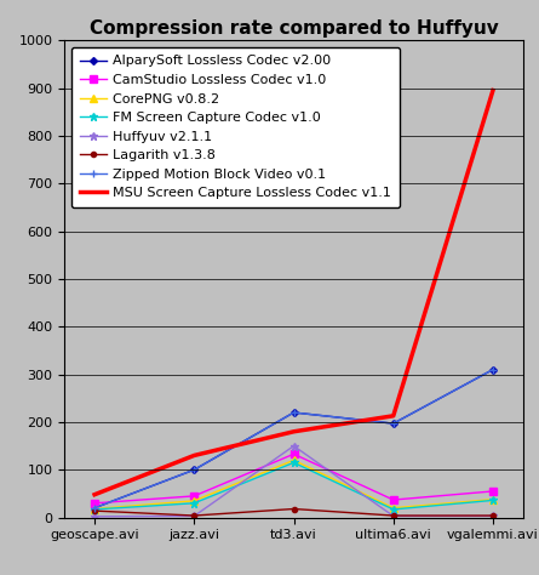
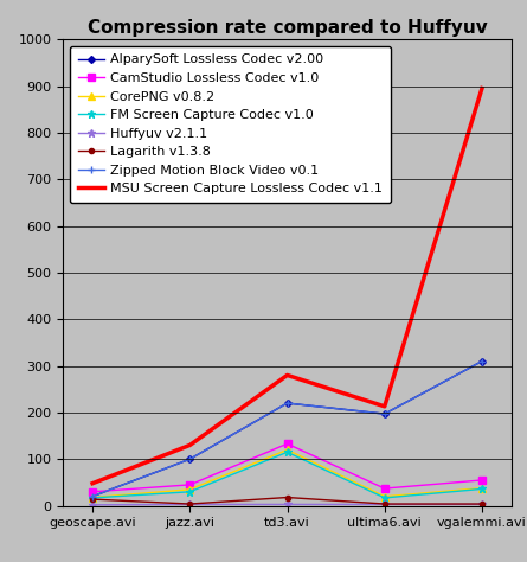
Huffyuv v2.1.1/td3.avi: 150 -> 3
MSU Screen Capture Lossless Codec v1.1/td3.avi: 180 -> 280
